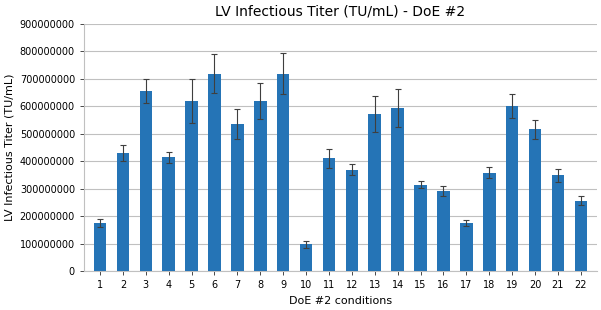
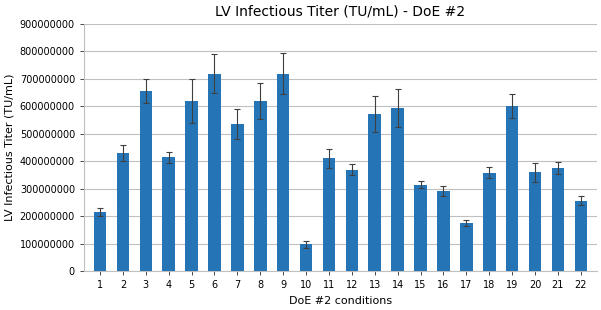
1: 175000000 -> 215000000
20: 515000000 -> 360000000
21: 348000000 -> 375000000
